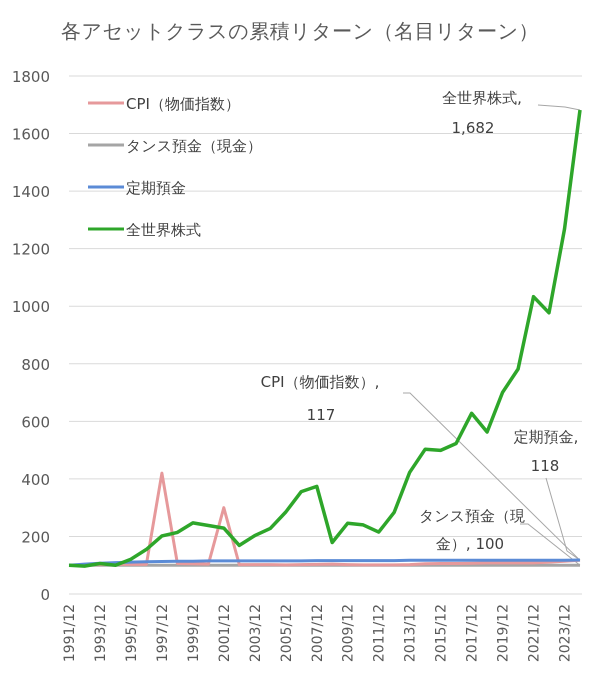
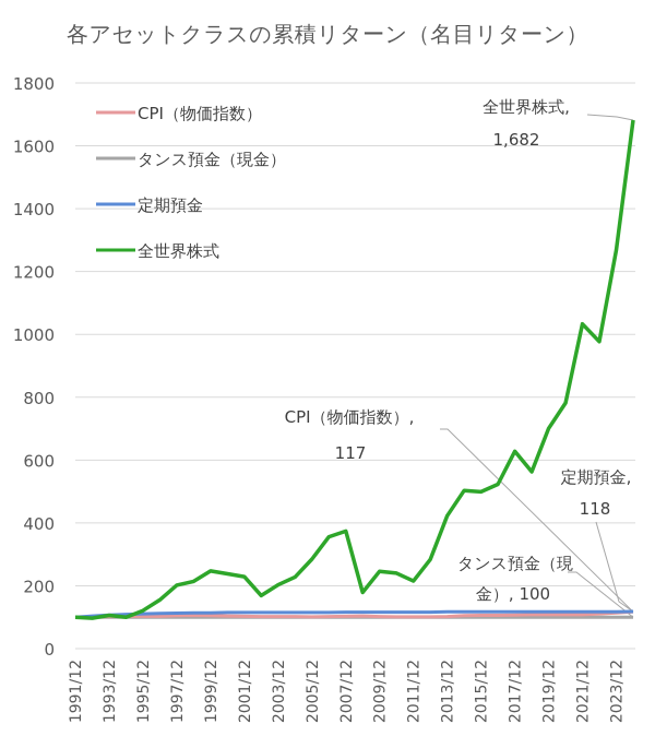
CPI（物価指数）/1997/12: 420 -> 100
CPI（物価指数）/2001/12: 300 -> 100
